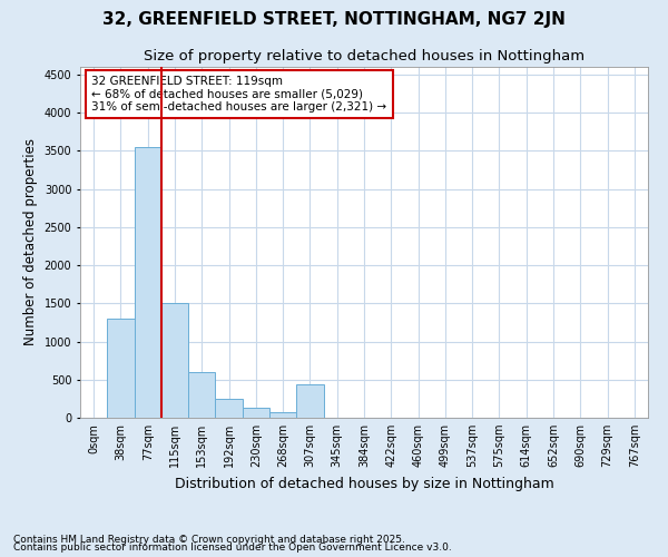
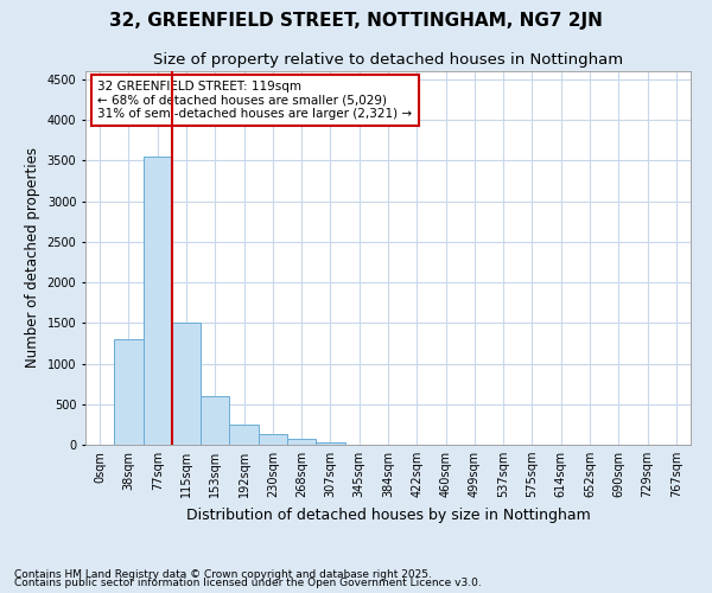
307sqm: 440 -> 30
